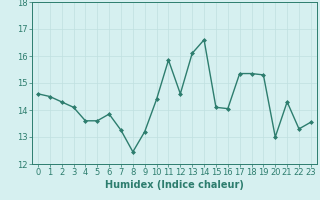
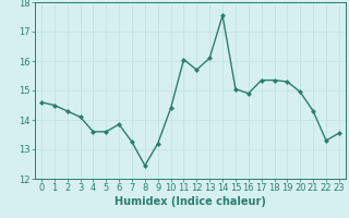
11: 15.85 -> 16.05
12: 14.60 -> 15.70
14: 16.60 -> 17.55
15: 14.10 -> 15.05
16: 14.05 -> 14.90
20: 13.00 -> 14.95
